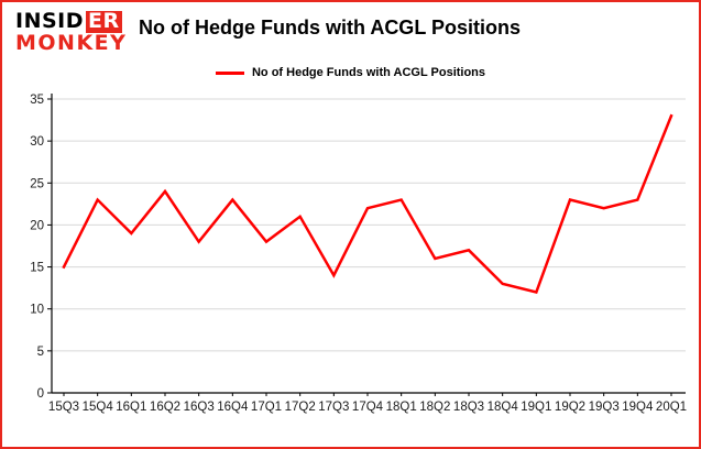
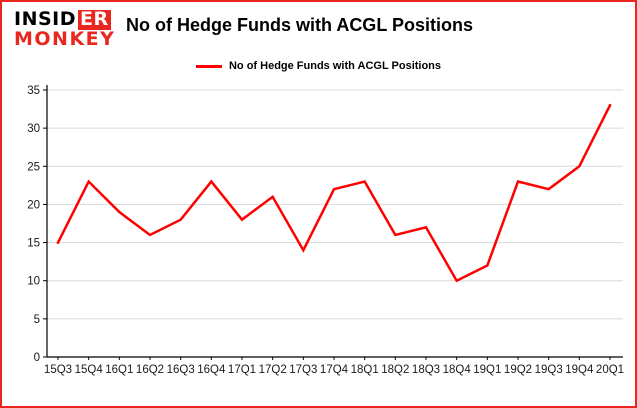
16Q2: 24 -> 16
18Q4: 13 -> 10
19Q4: 23 -> 25
